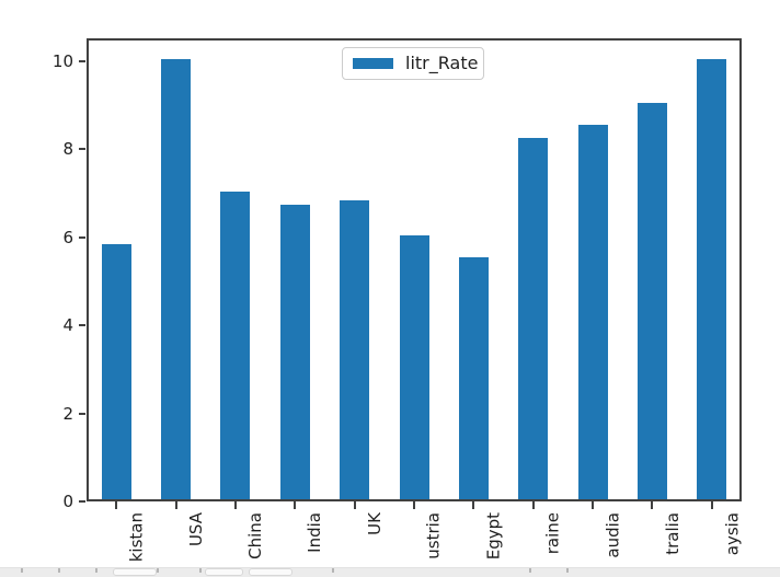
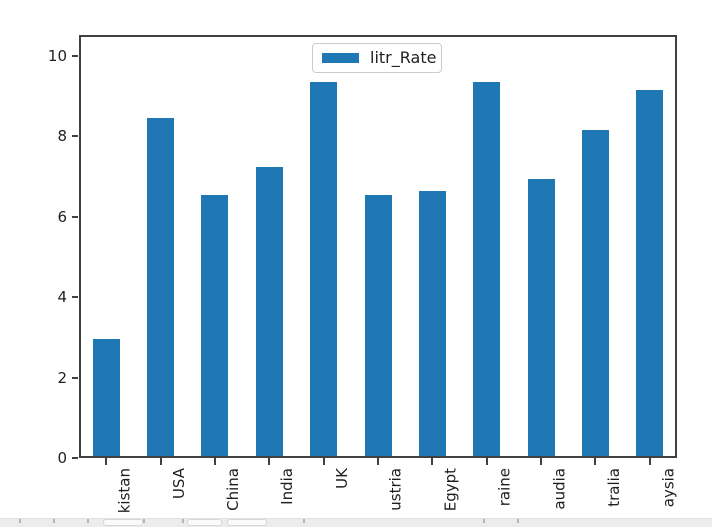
kistan: 5.8 -> 2.9
USA: 10.0 -> 8.4
China: 7.0 -> 6.5
India: 6.7 -> 7.2
UK: 6.8 -> 9.3
ustria: 6.0 -> 6.5
Egypt: 5.5 -> 6.6
raine: 8.2 -> 9.3
audia: 8.5 -> 6.9
tralia: 9.0 -> 8.1
aysia: 10.0 -> 9.1
